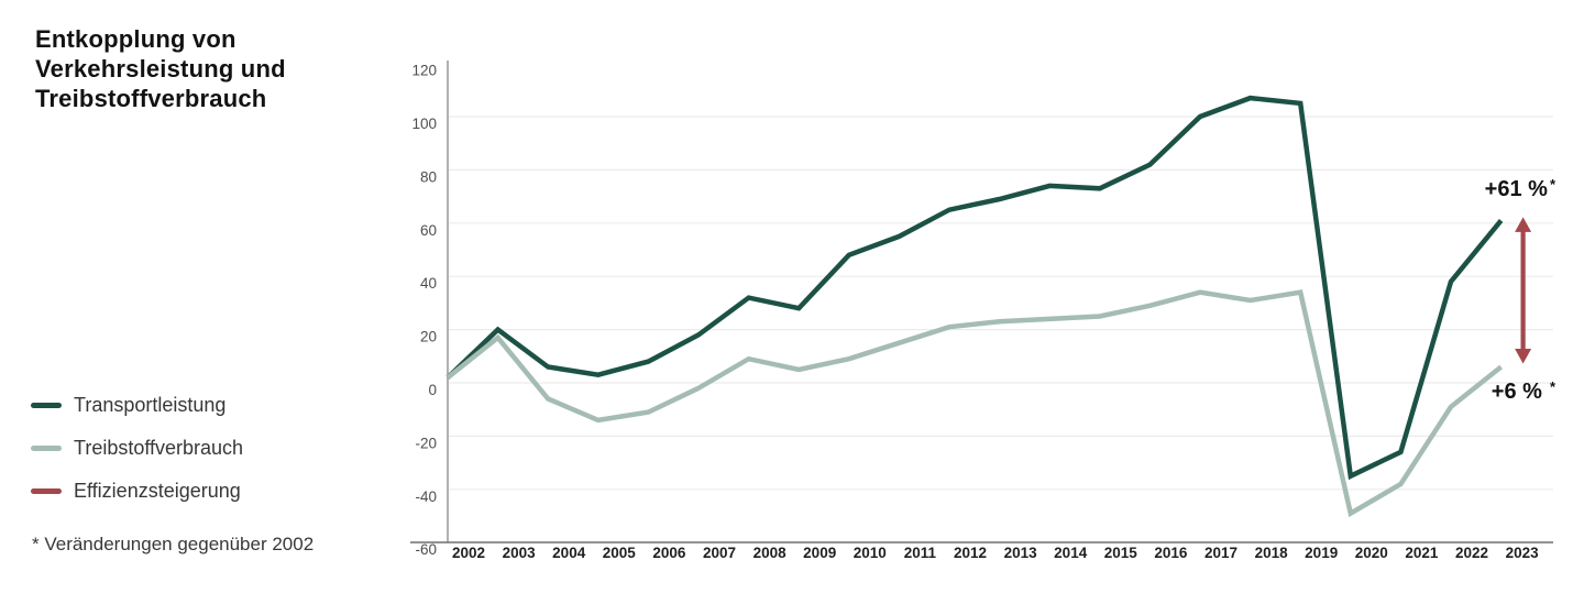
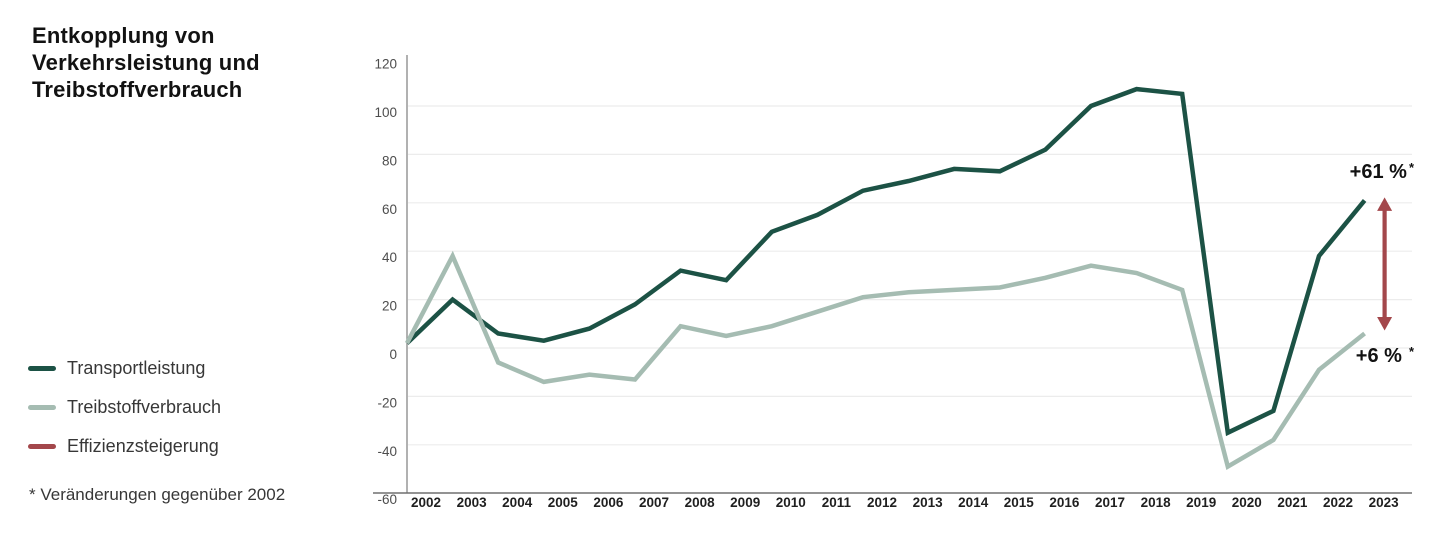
Treibstoffverbrauch/2003: 17 -> 38
Treibstoffverbrauch/2007: -2 -> -13
Treibstoffverbrauch/2019: 34 -> 24
